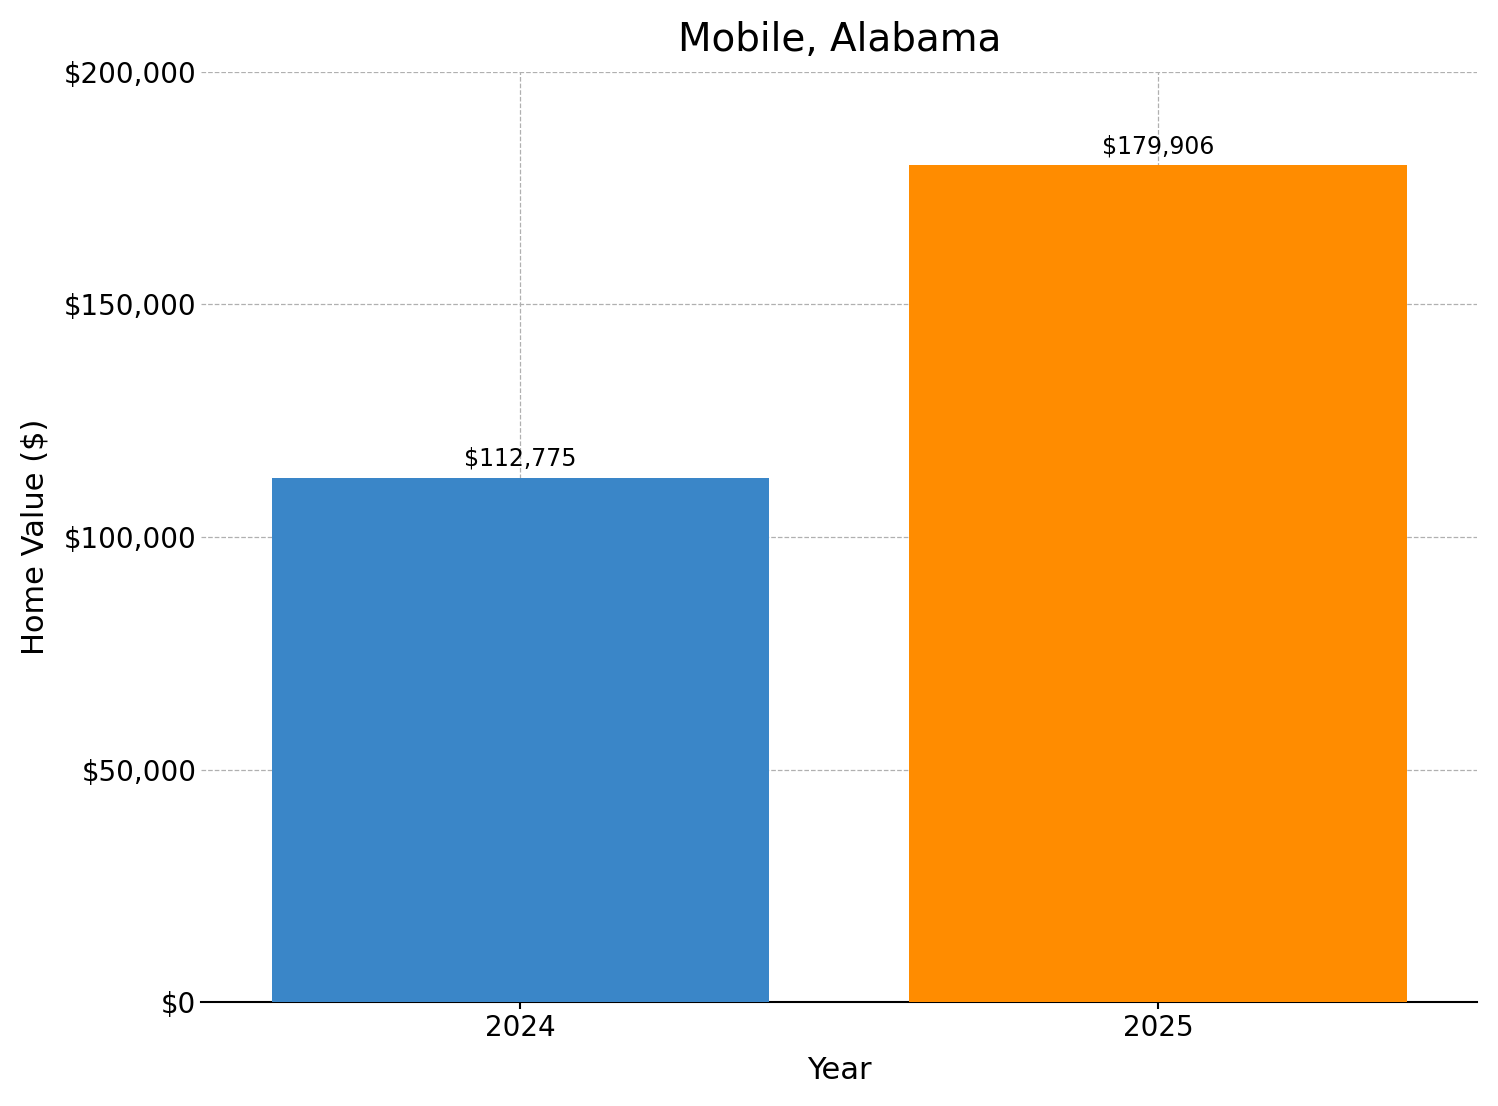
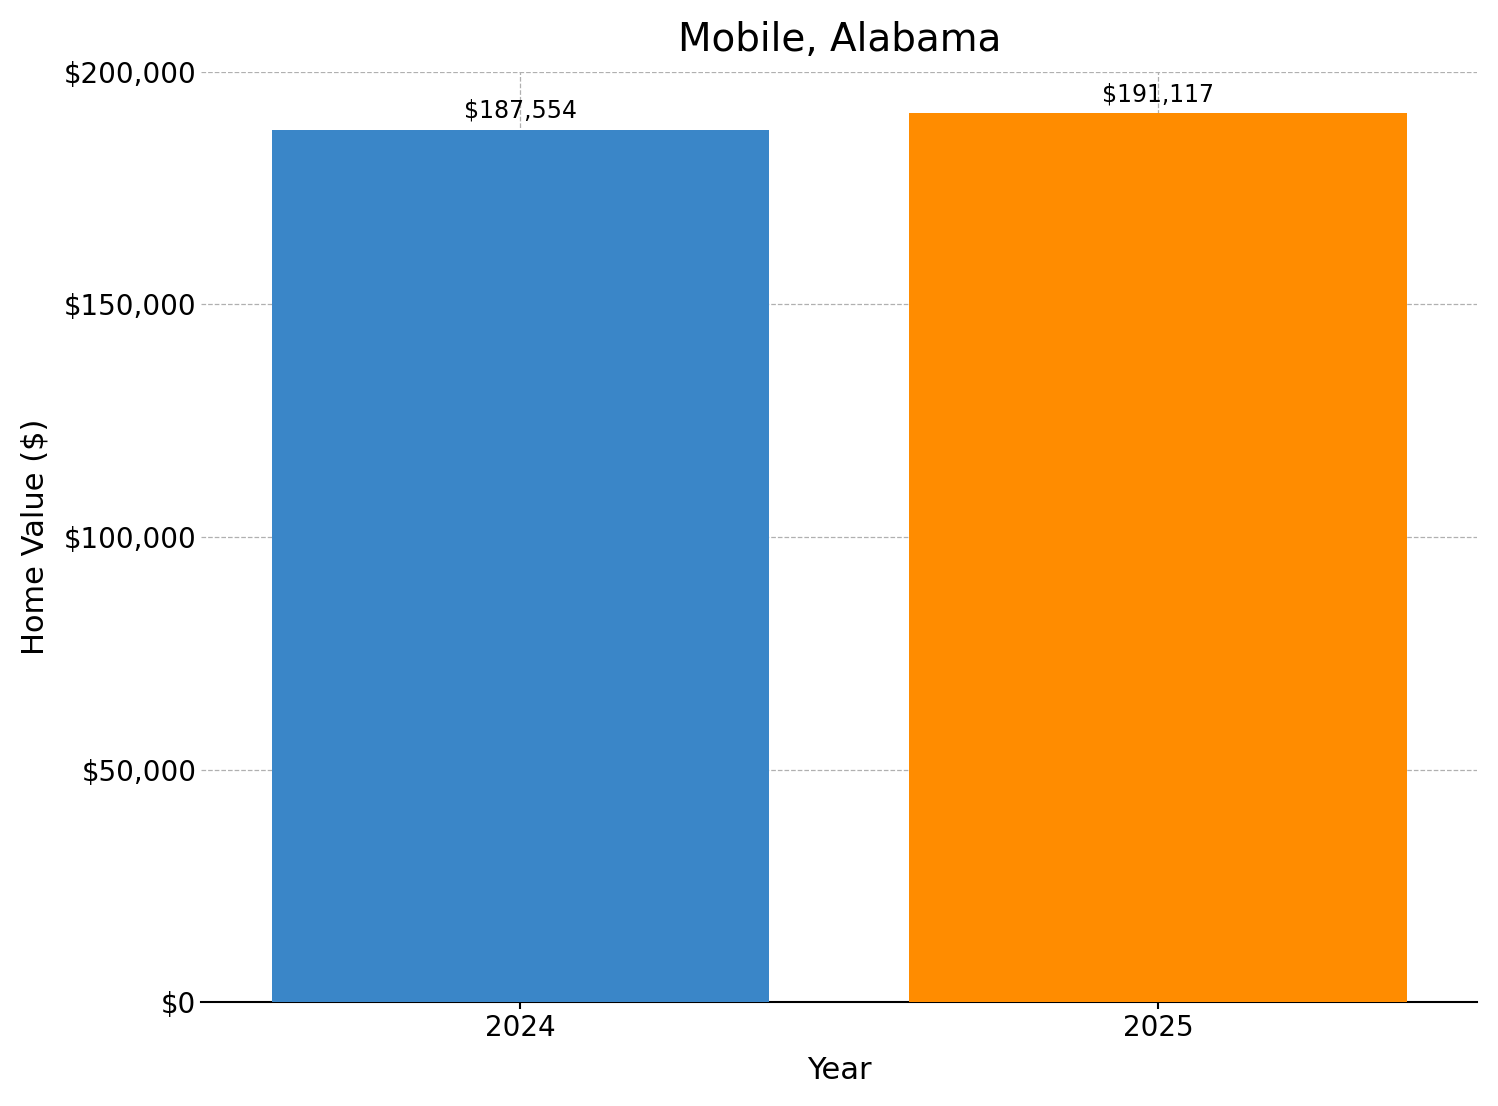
2024: $112,775 -> $187,554
2025: $179,906 -> $191,117
